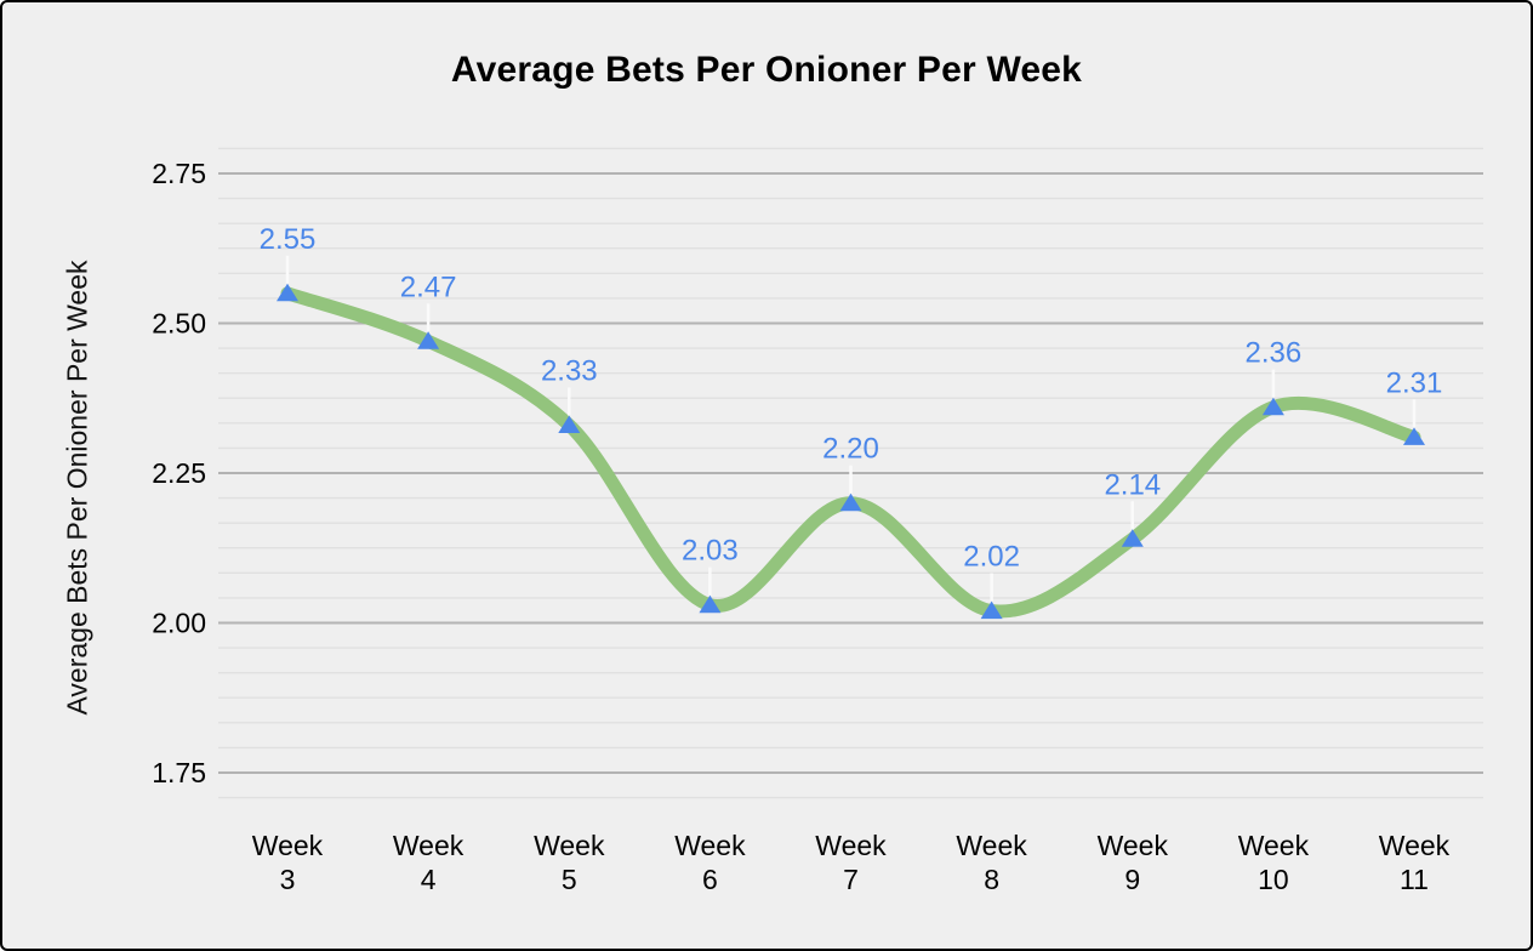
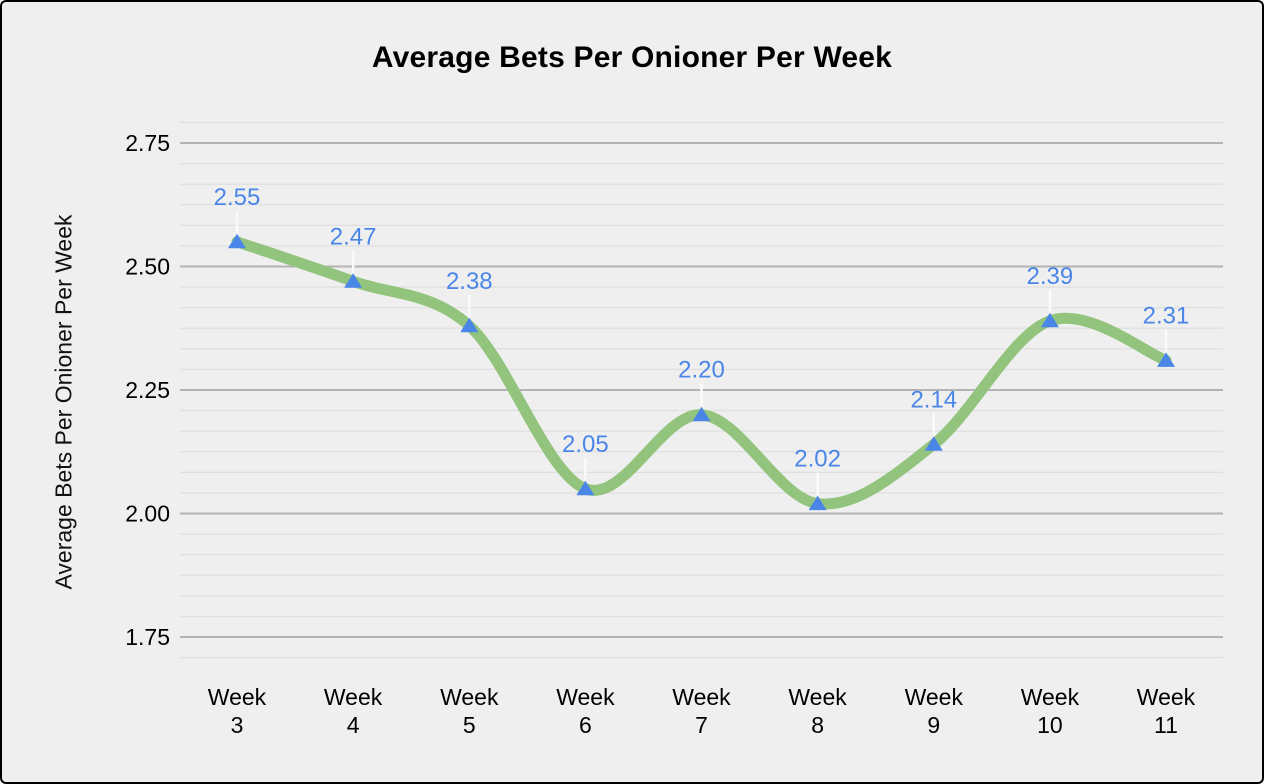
Week 5: 2.33 -> 2.38
Week 6: 2.03 -> 2.05
Week 10: 2.36 -> 2.39
